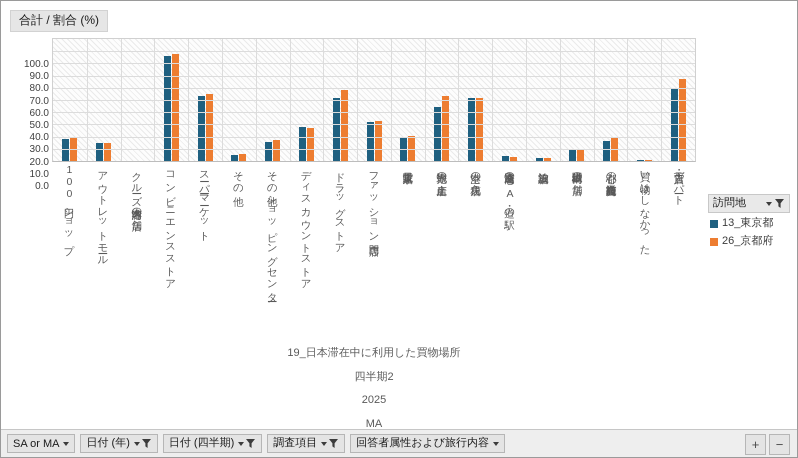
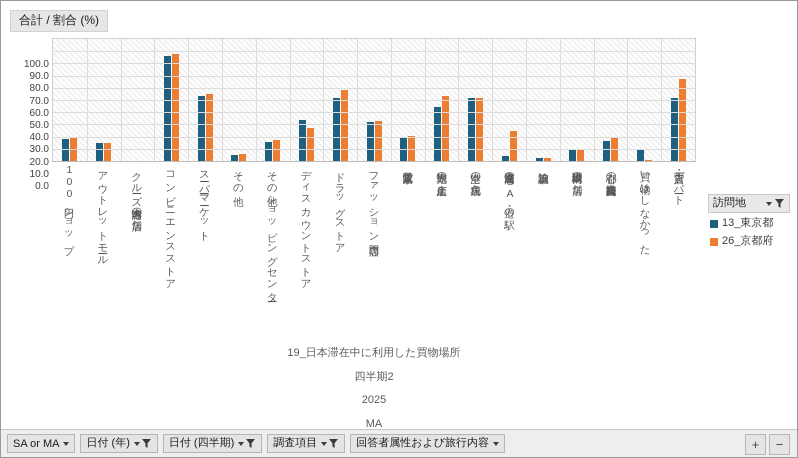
13_東京都/ディスカウントストア: 28 -> 34
26_京都府/高速道路のSA・道の駅: 3 -> 25
13_東京都/買い物はしなかった: 1 -> 9
13_東京都/百貨店・デパート: 59 -> 52
